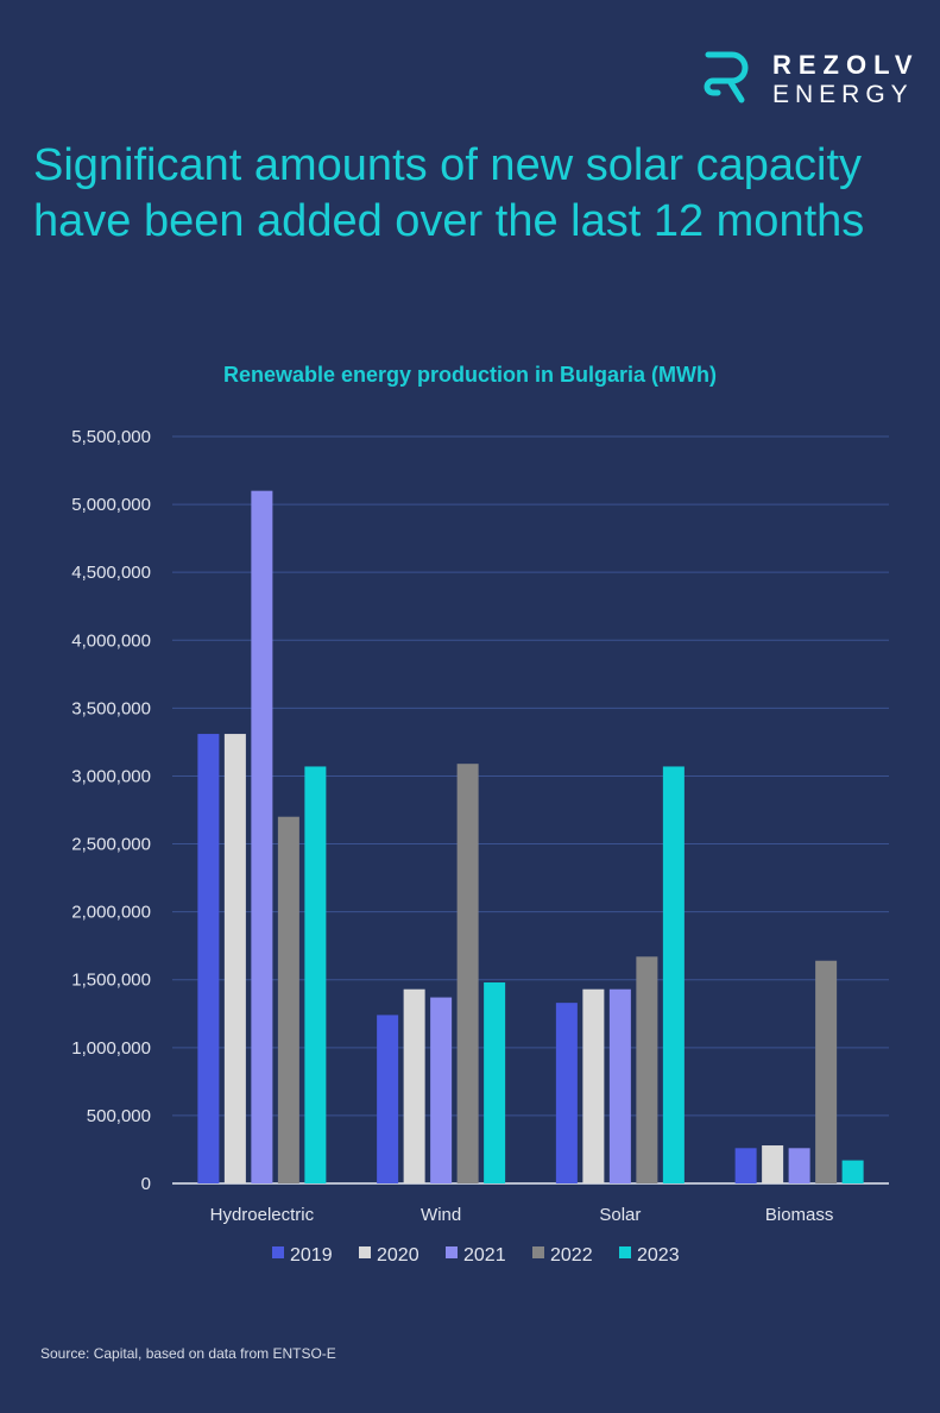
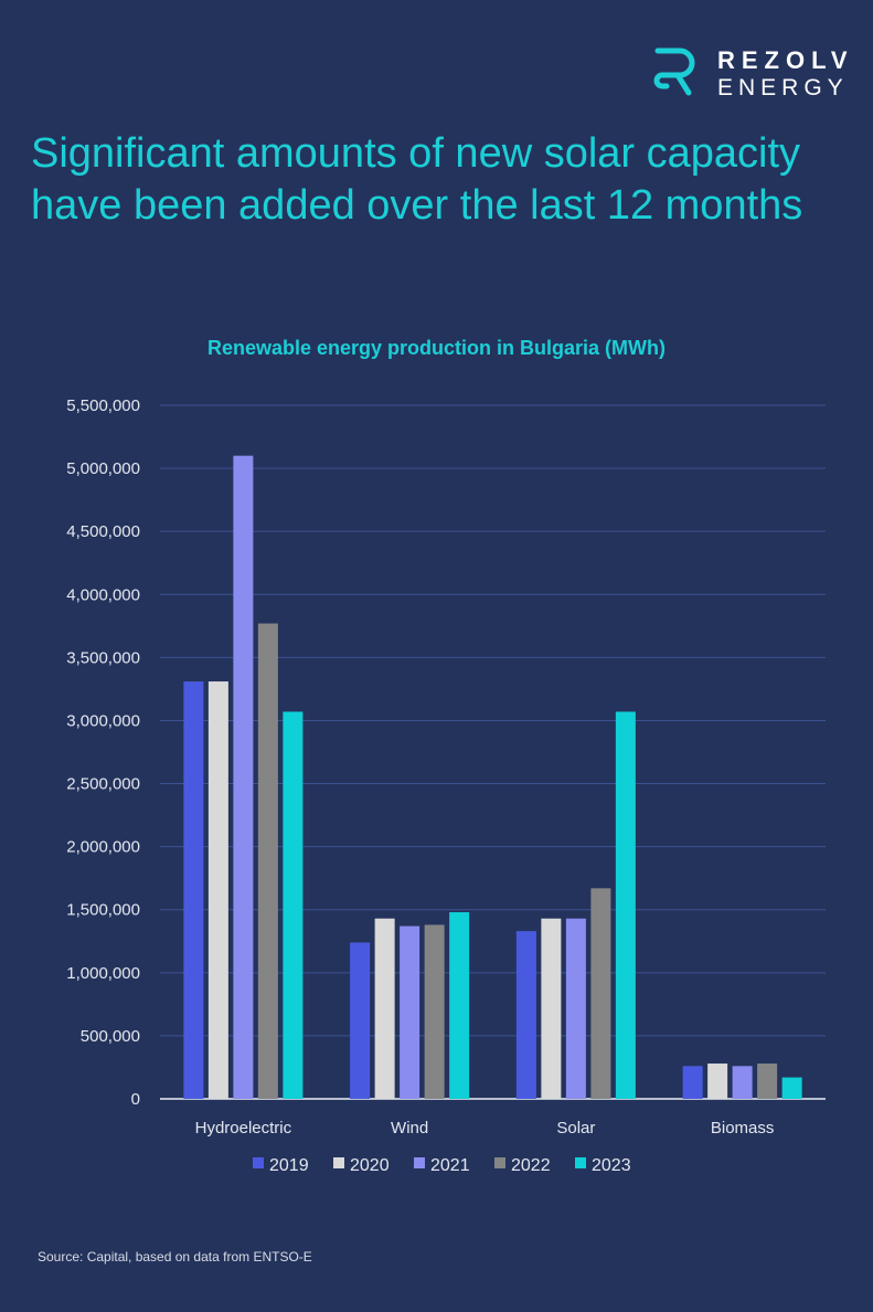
2022/Hydroelectric: 2700000 -> 3770000
2022/Wind: 3090000 -> 1380000
2022/Biomass: 1640000 -> 280000
